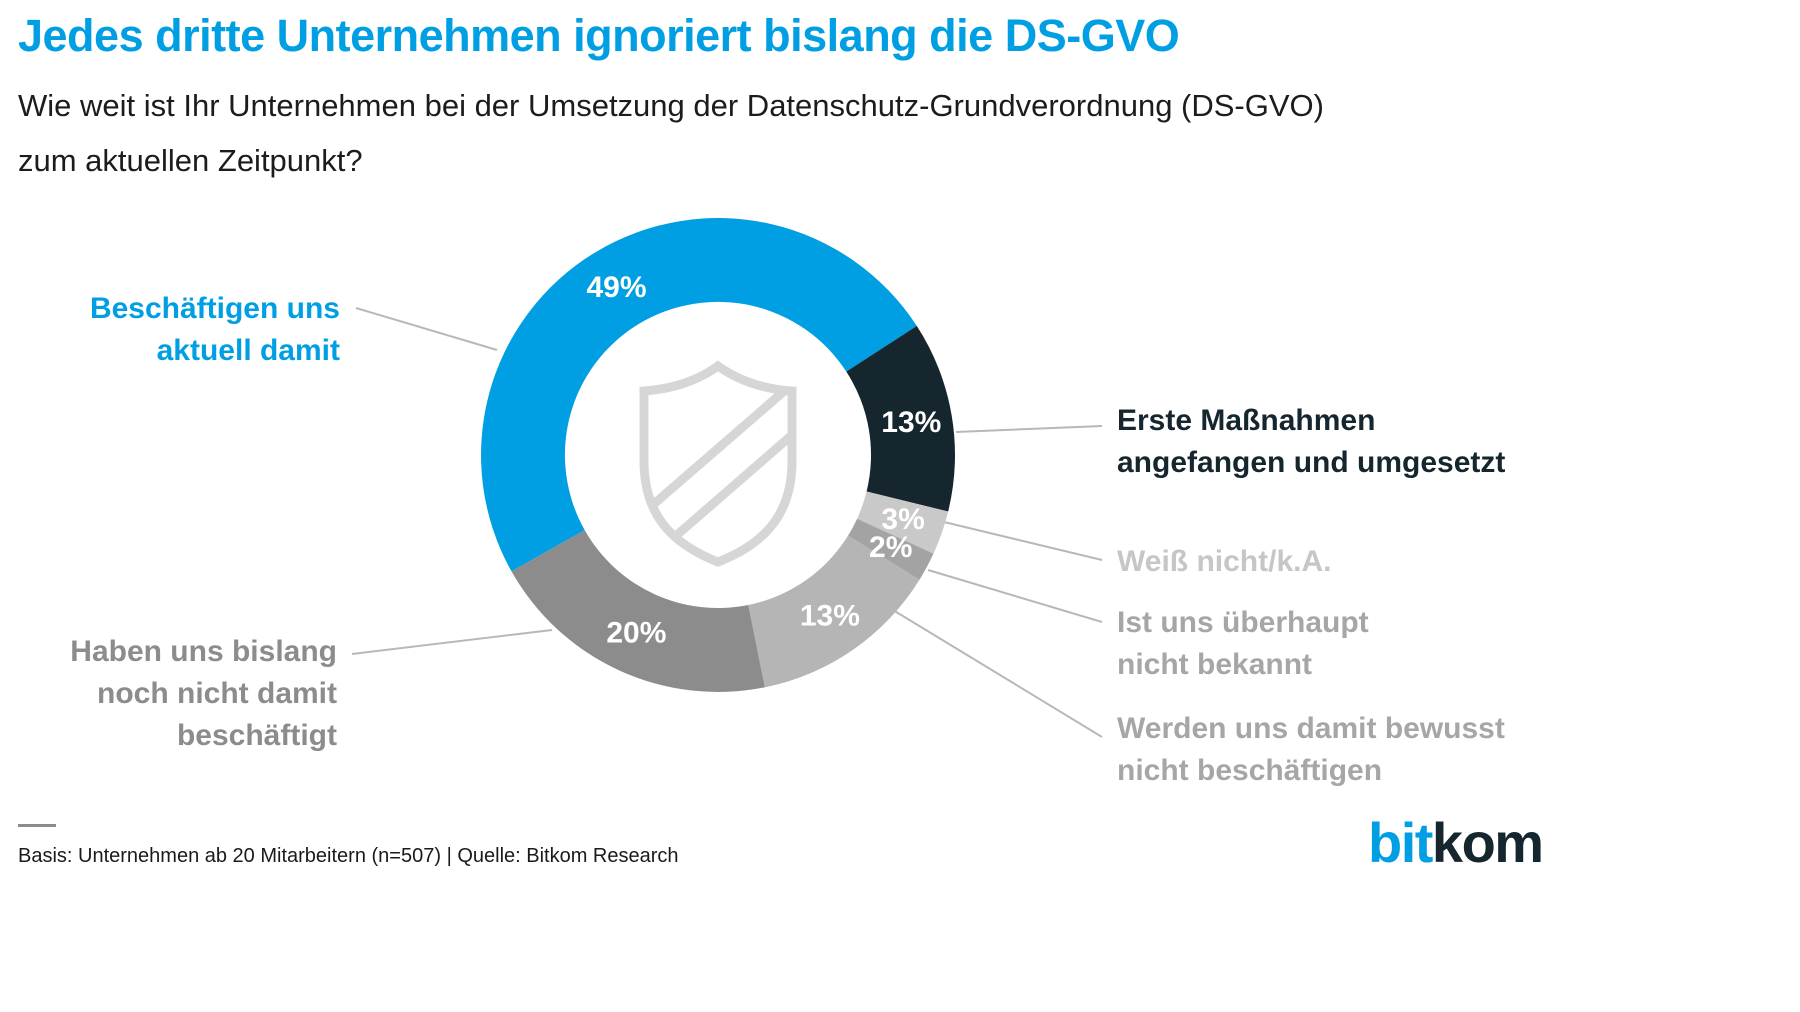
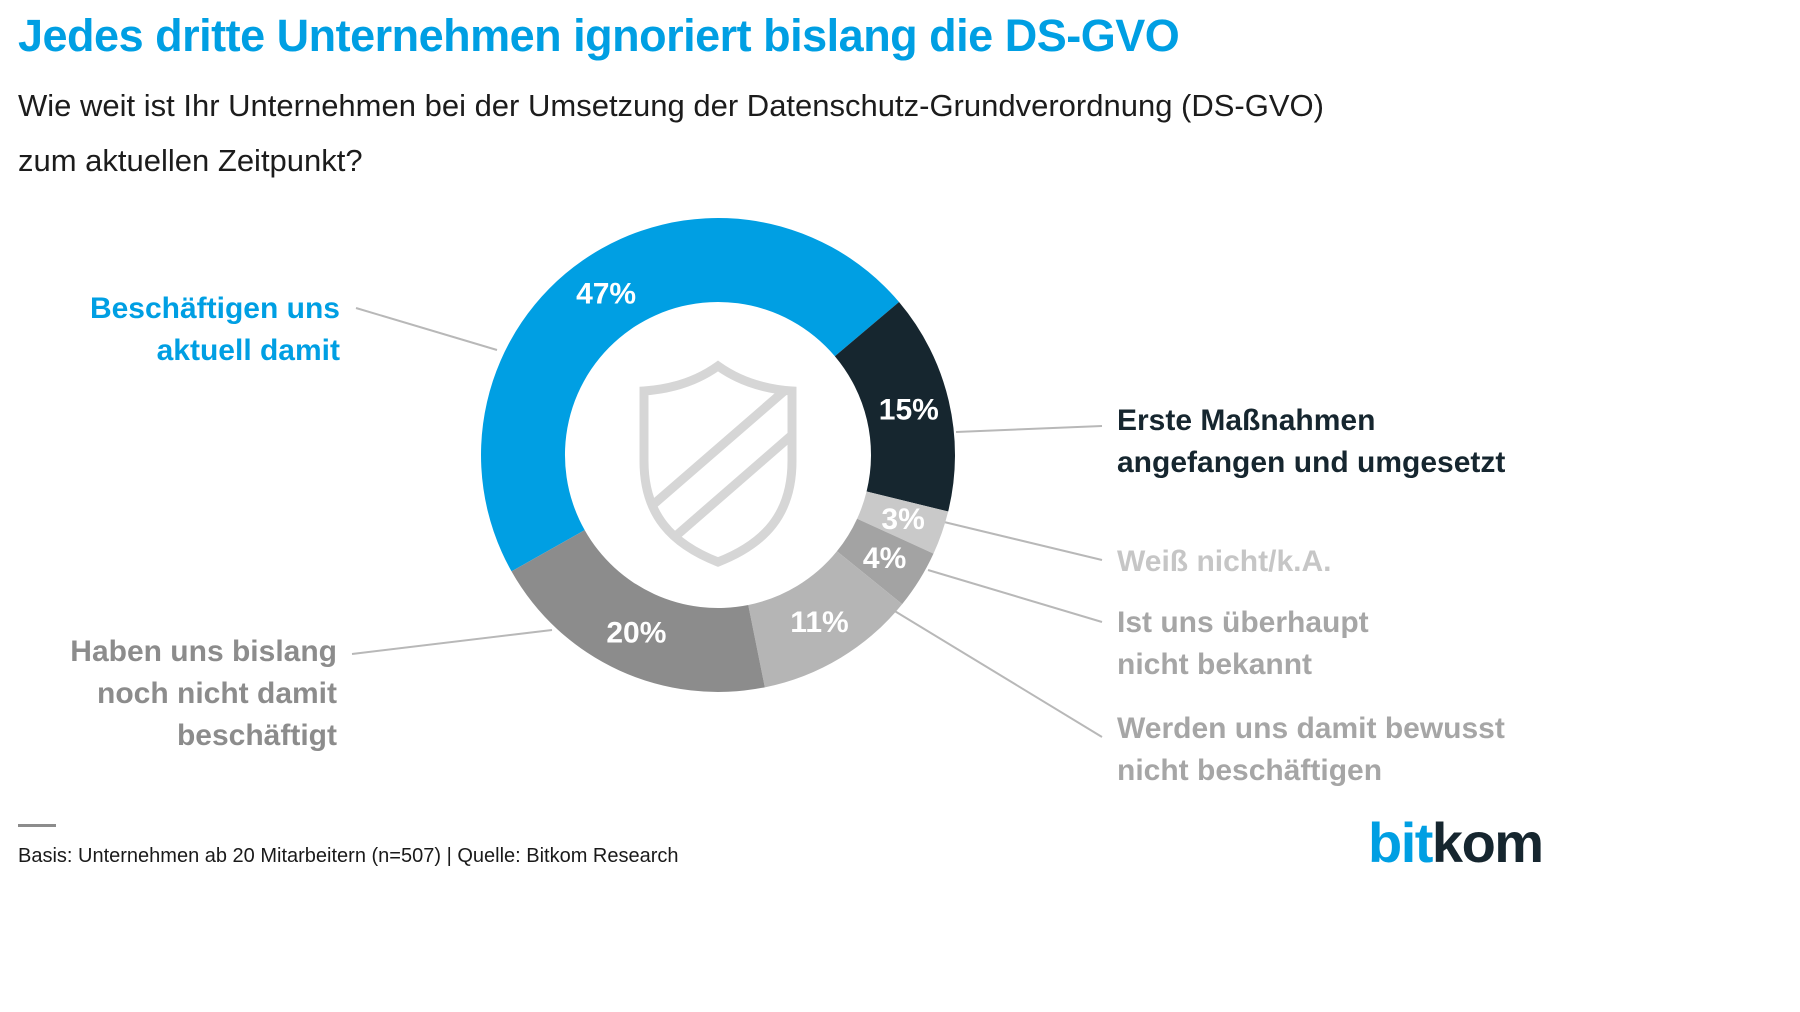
Beschäftigen uns aktuell damit: 49% -> 47%
Erste Maßnahmen angefangen und umgesetzt: 13% -> 15%
Ist uns überhaupt nicht bekannt: 2% -> 4%
Werden uns damit bewusst nicht beschäftigen: 13% -> 11%
